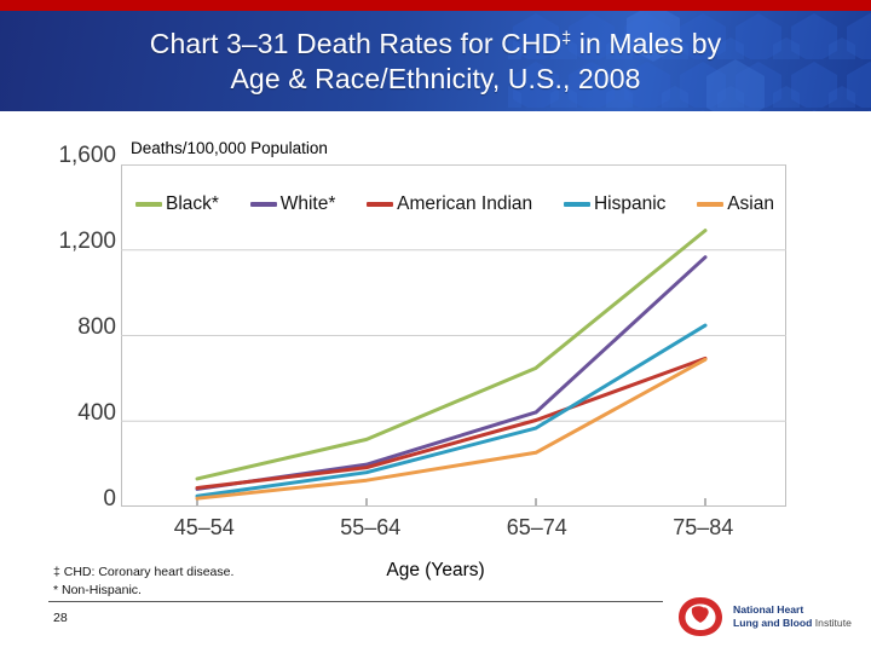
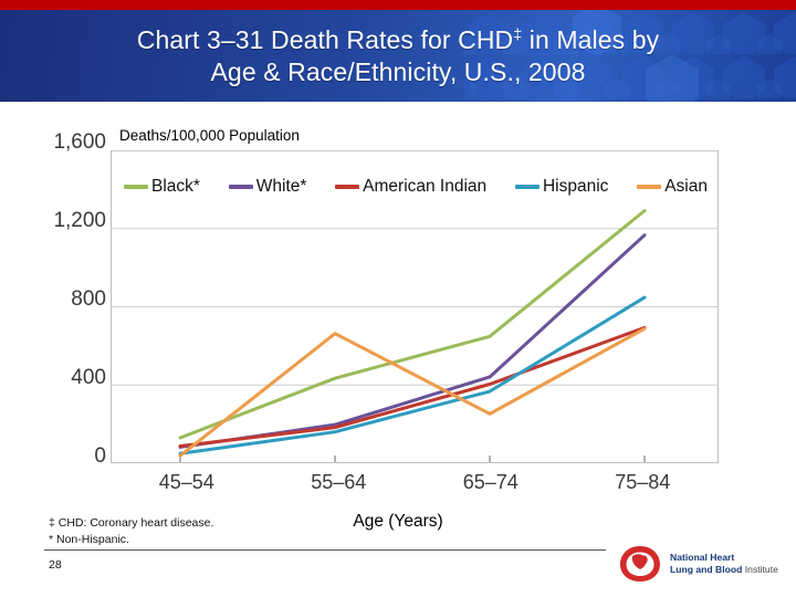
Black*/55–64: 310 -> 430
Asian/55–64: 120 -> 660
